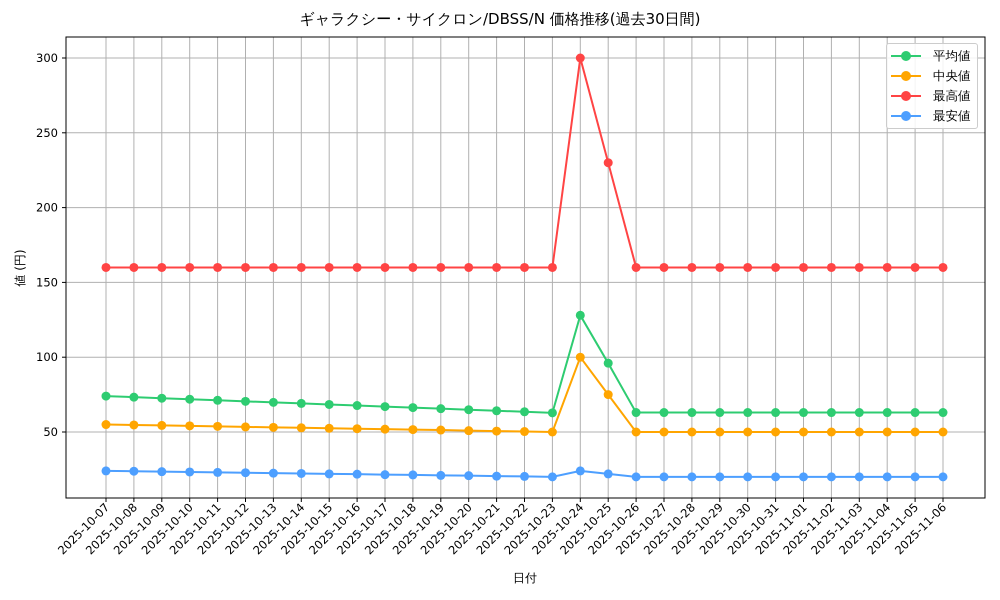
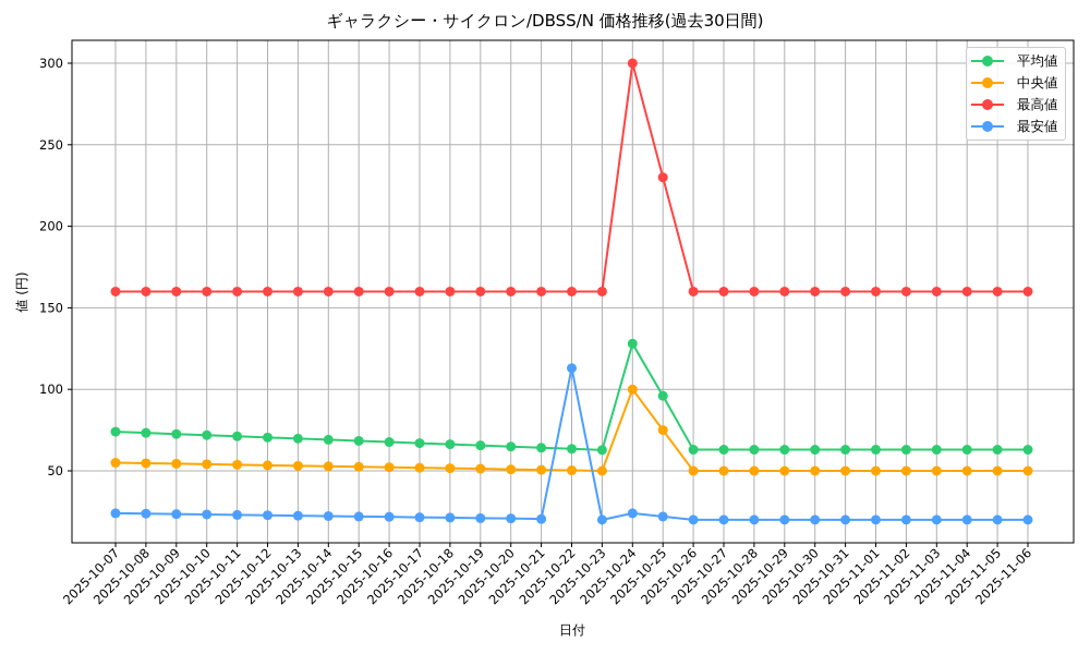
最安値/2025-10-22: 20 -> 113
